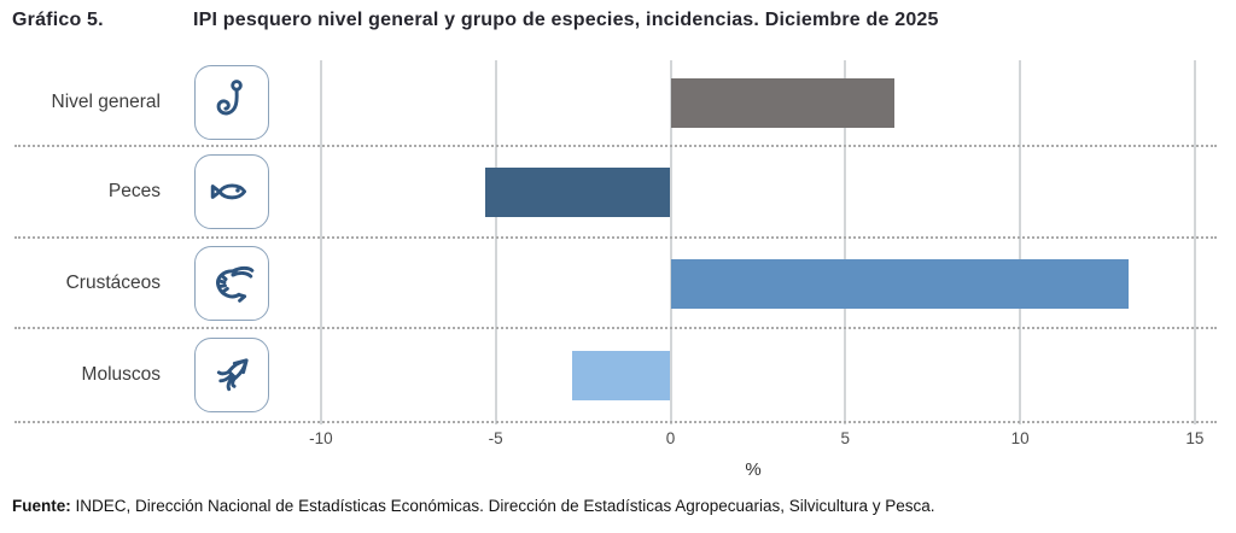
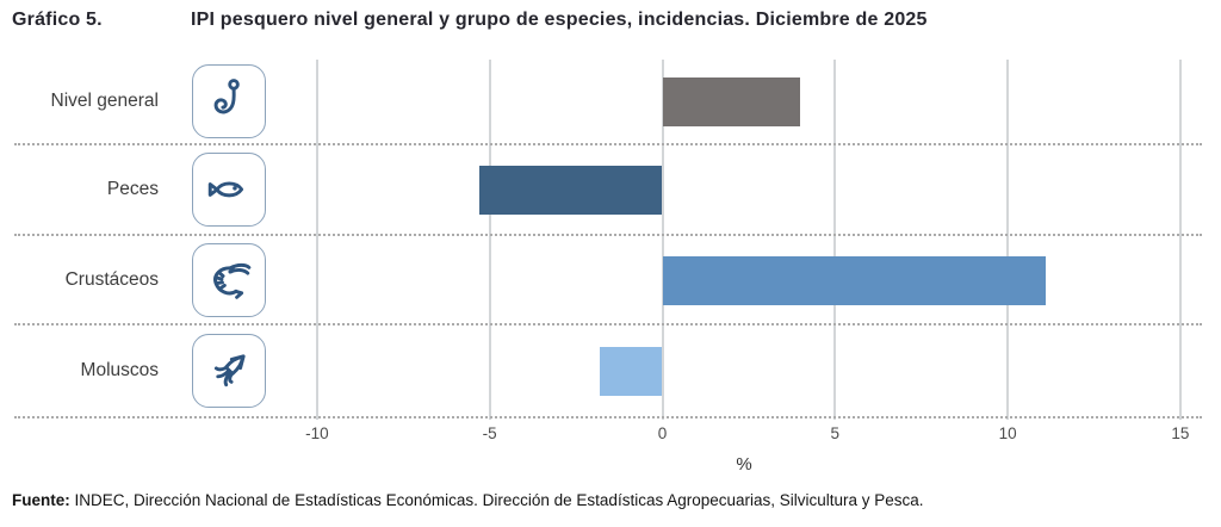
Nivel general: 6.4 -> 4.0
Crustáceos: 13.1 -> 11.1
Moluscos: -2.8 -> -1.8
